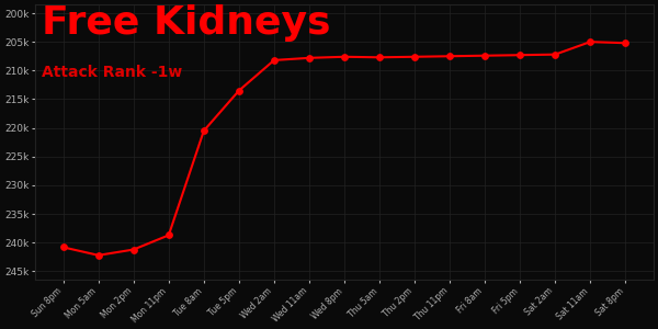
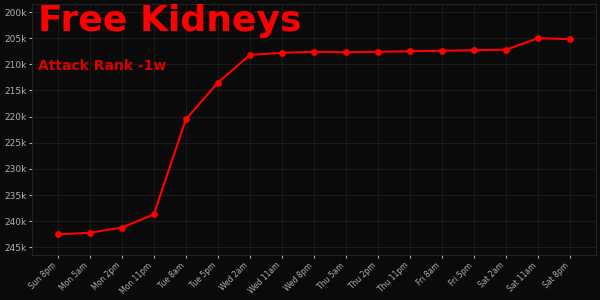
Sun 8pm: 240.8k -> 242.5k
